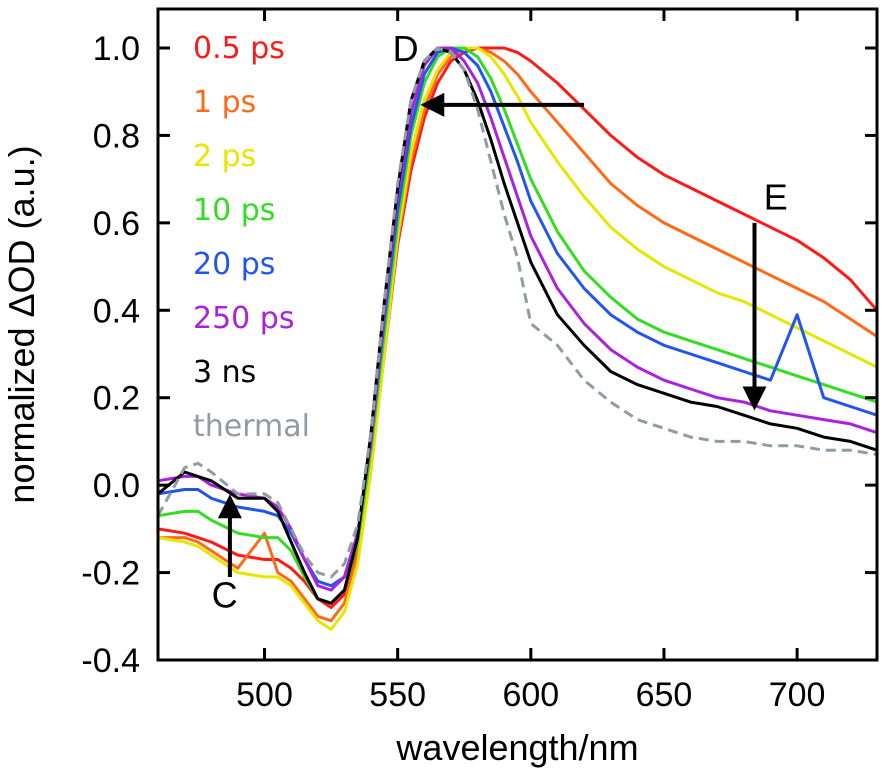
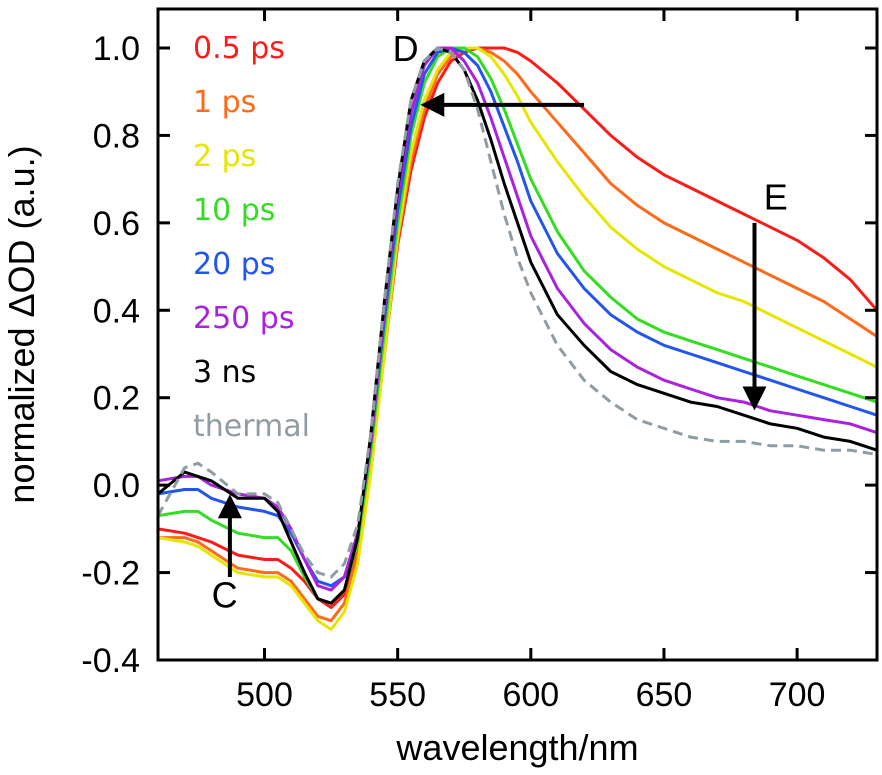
1 ps/500: -0.11 -> -0.20
thermal/600: 0.37 -> 0.44
20 ps/700: 0.39 -> 0.22
